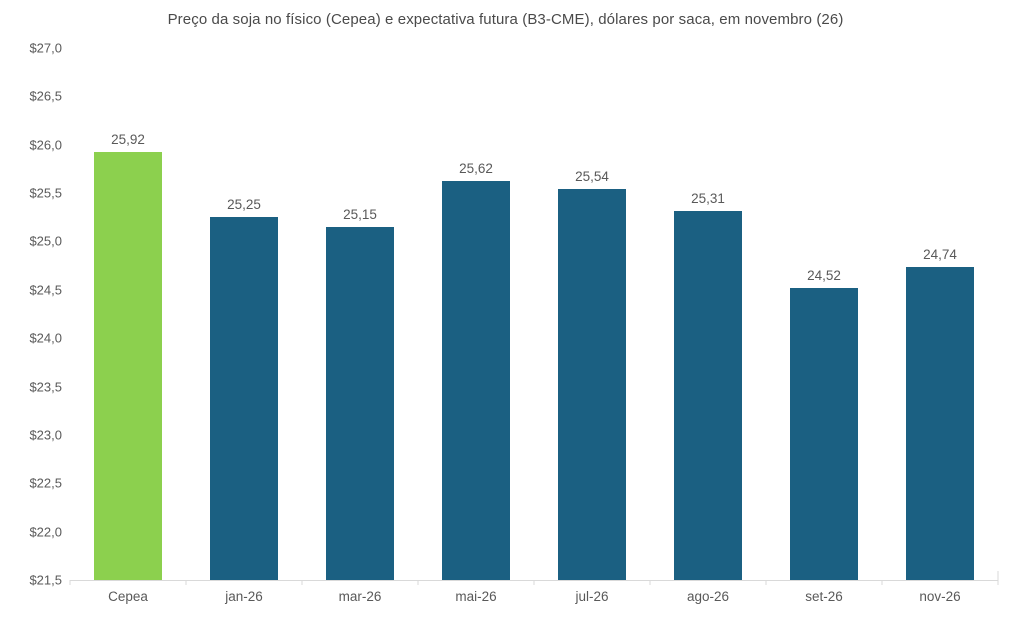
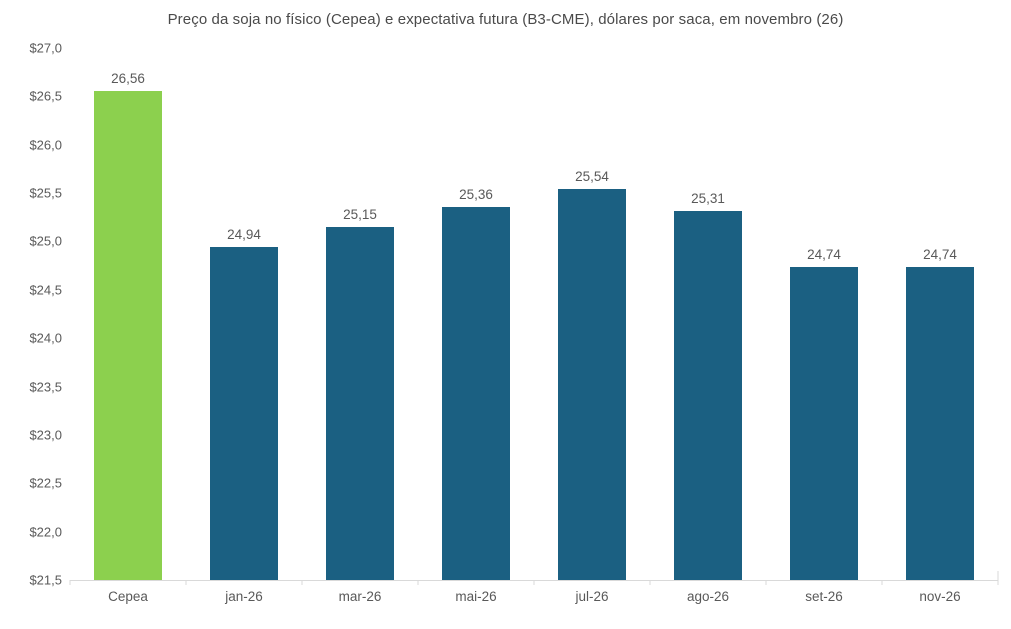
Cepea: 25,92 -> 26,56
jan-26: 25,25 -> 24,94
mai-26: 25,62 -> 25,36
set-26: 24,52 -> 24,74
